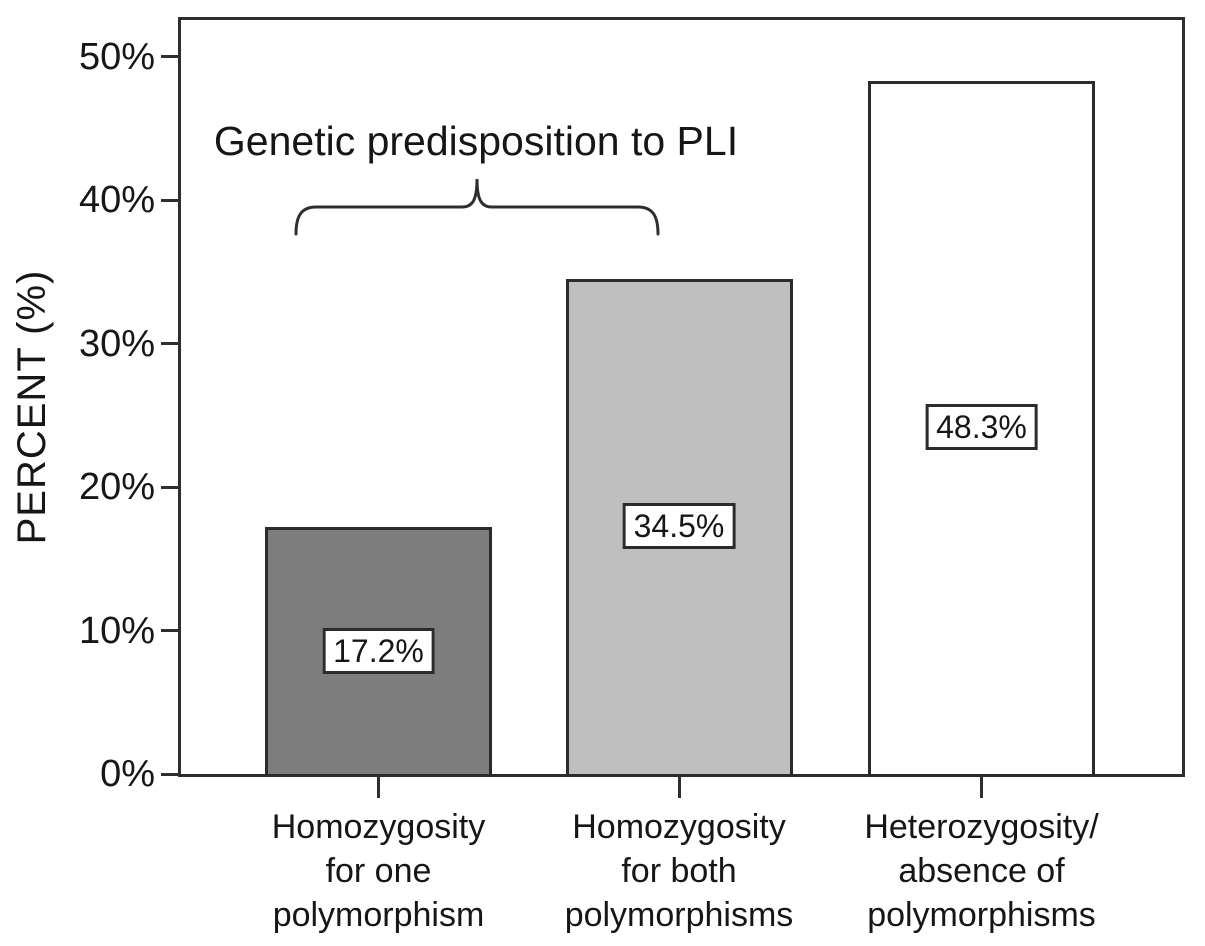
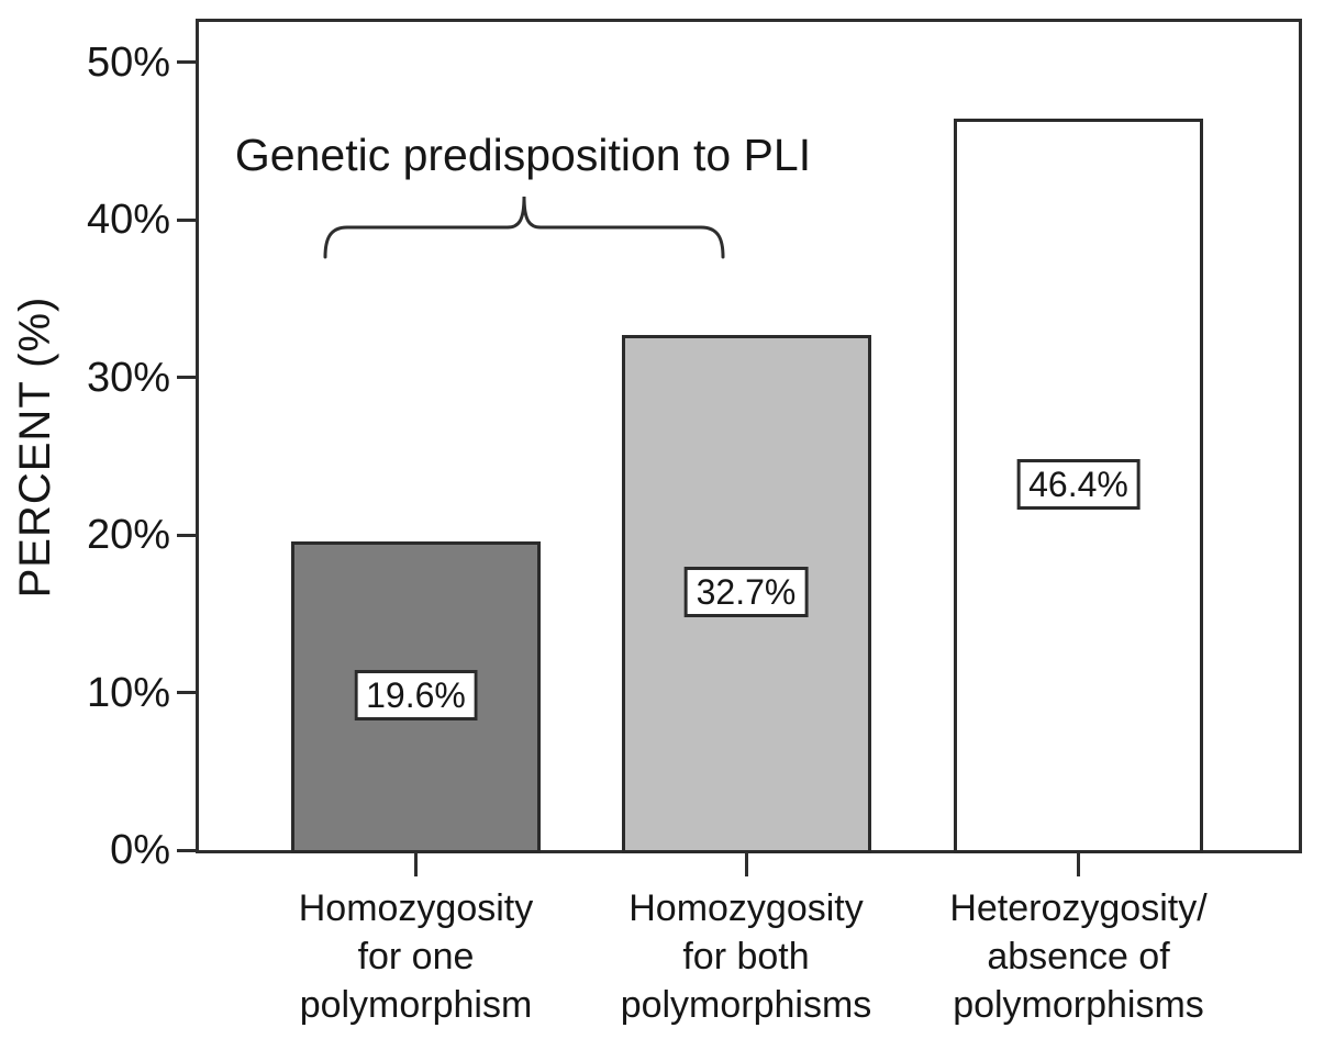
Homozygosity for one polymorphism: 17.2% -> 19.6%
Homozygosity for both polymorphisms: 34.5% -> 32.7%
Heterozygosity/ absence of polymorphisms: 48.3% -> 46.4%
